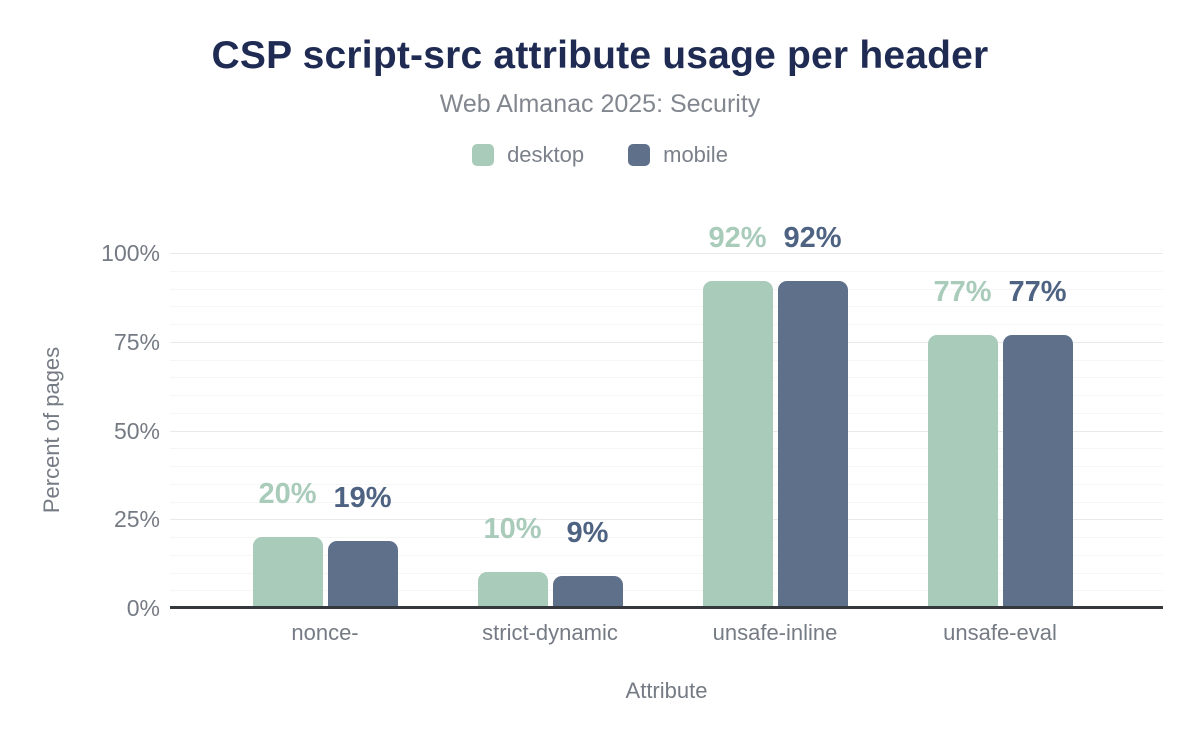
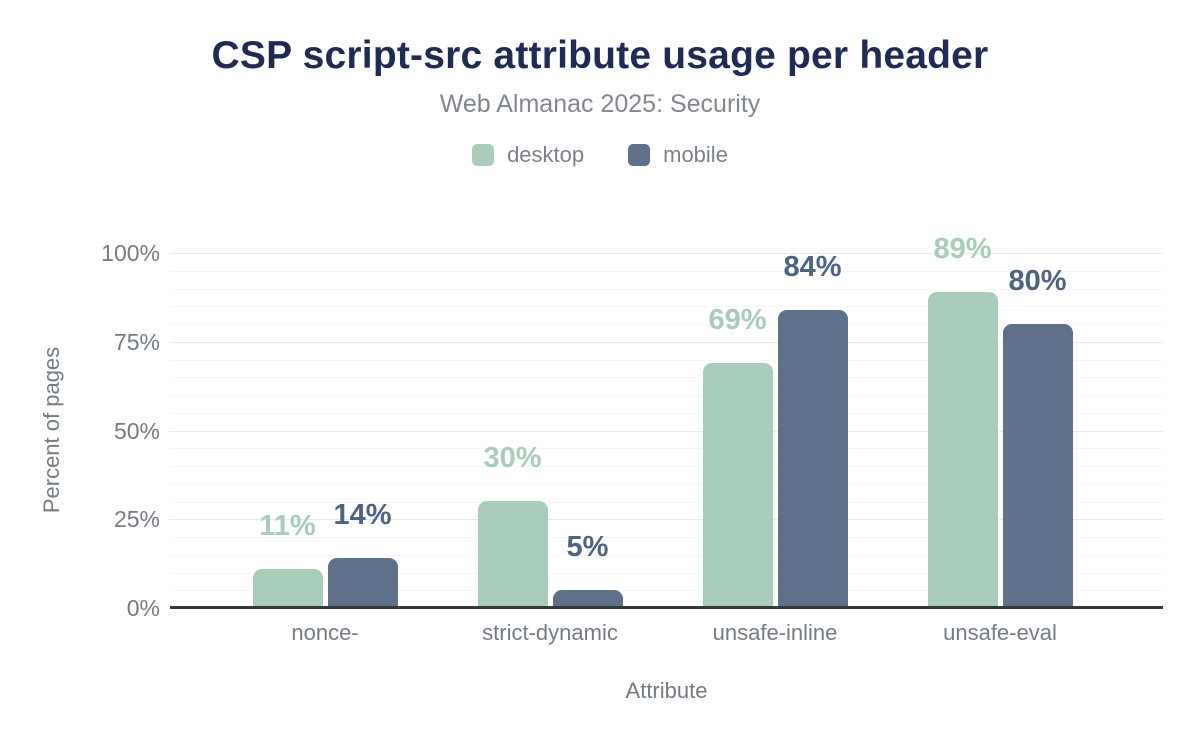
desktop/nonce-: 20% -> 11%
mobile/nonce-: 19% -> 14%
desktop/strict-dynamic: 10% -> 30%
mobile/strict-dynamic: 9% -> 5%
desktop/unsafe-inline: 92% -> 69%
mobile/unsafe-inline: 92% -> 84%
desktop/unsafe-eval: 77% -> 89%
mobile/unsafe-eval: 77% -> 80%
